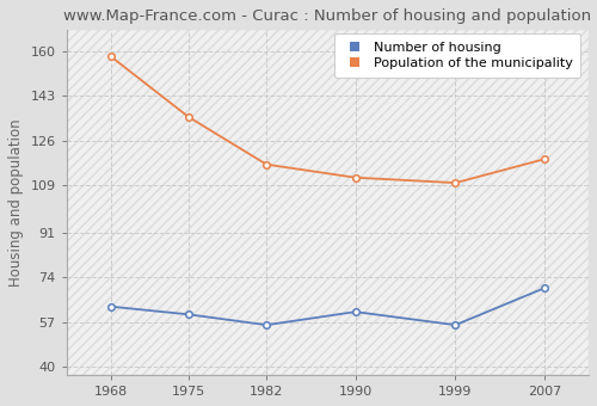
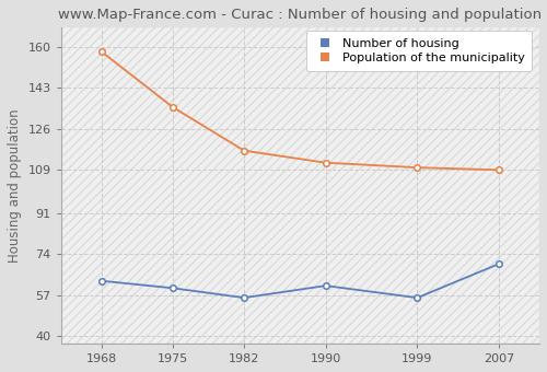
Population of the municipality/2007: 119 -> 109
